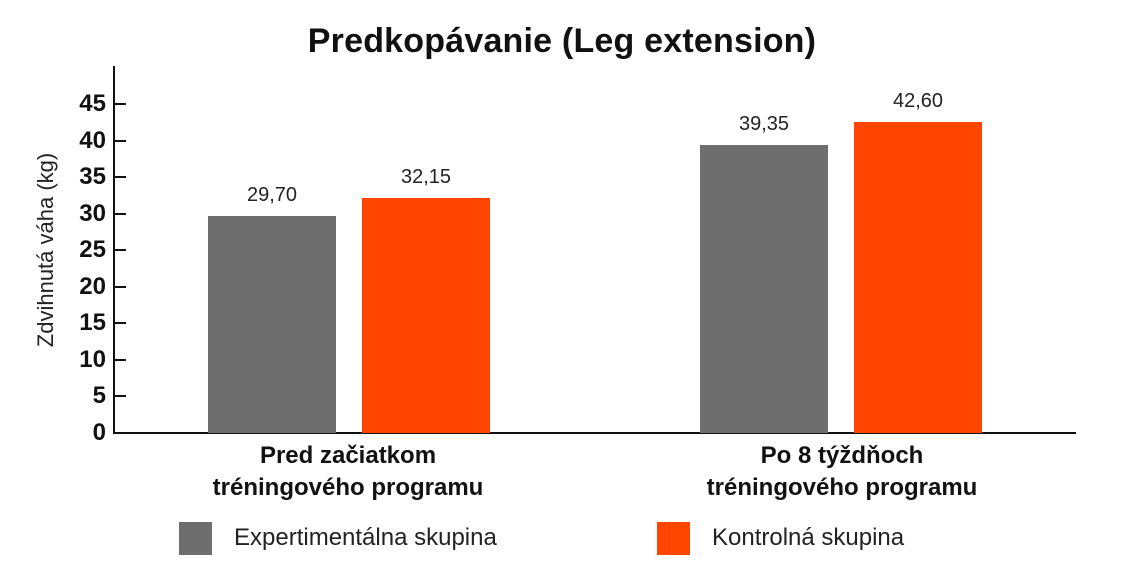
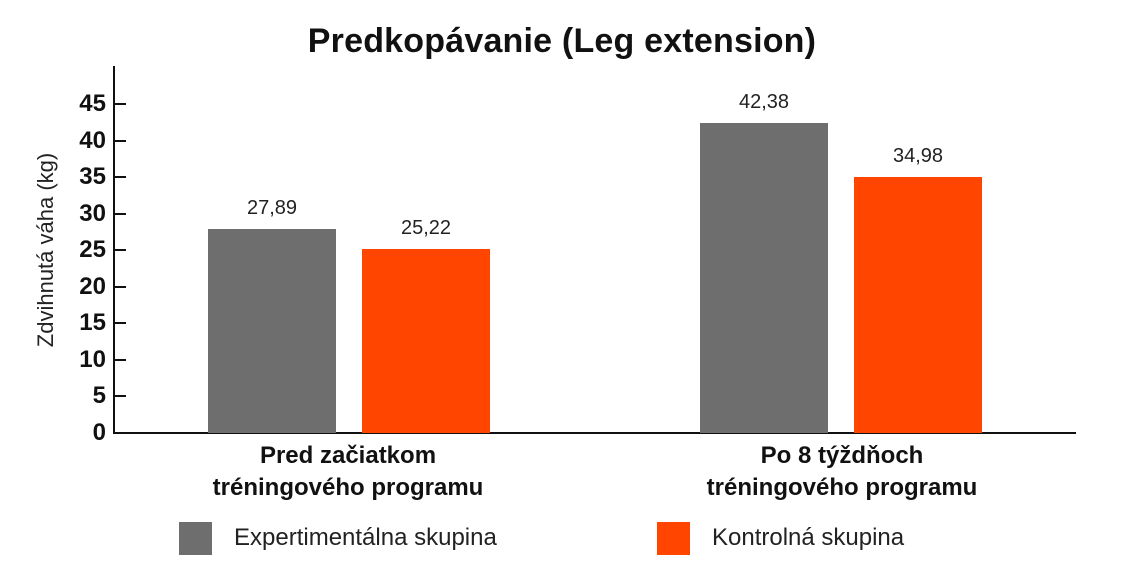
Expertimentálna skupina/Pred začiatkom tréningového programu: 29,70 -> 27,89
Kontrolná skupina/Pred začiatkom tréningového programu: 32,15 -> 25,22
Expertimentálna skupina/Po 8 týždňoch tréningového programu: 39,35 -> 42,38
Kontrolná skupina/Po 8 týždňoch tréningového programu: 42,60 -> 34,98
